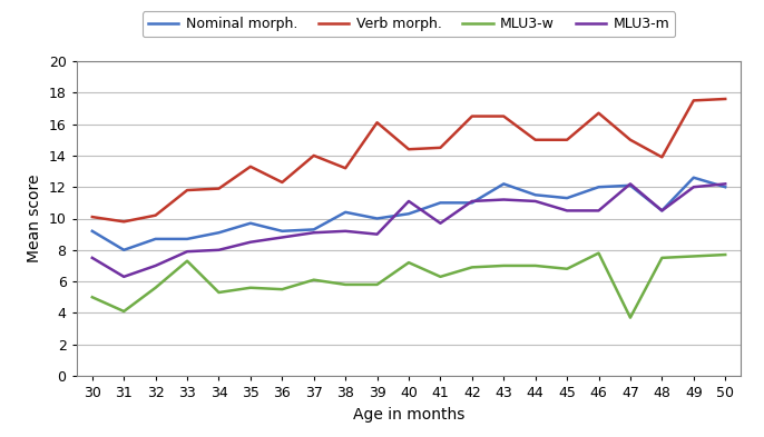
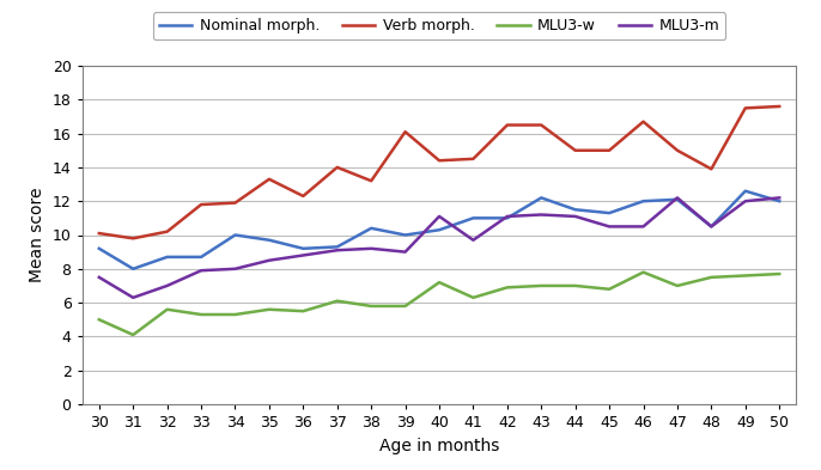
MLU3-w/33: 7.3 -> 5.3
Nominal morph./34: 9.1 -> 10.0
MLU3-w/47: 3.7 -> 7.0
